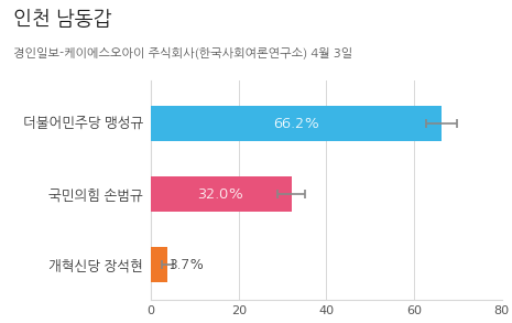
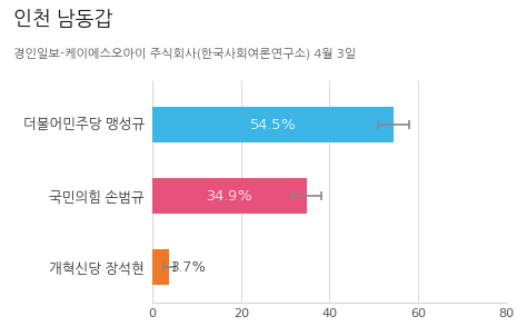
더불어민주당 맹성규: 66.2% -> 54.5%
국민의힘 손범규: 32.0% -> 34.9%
